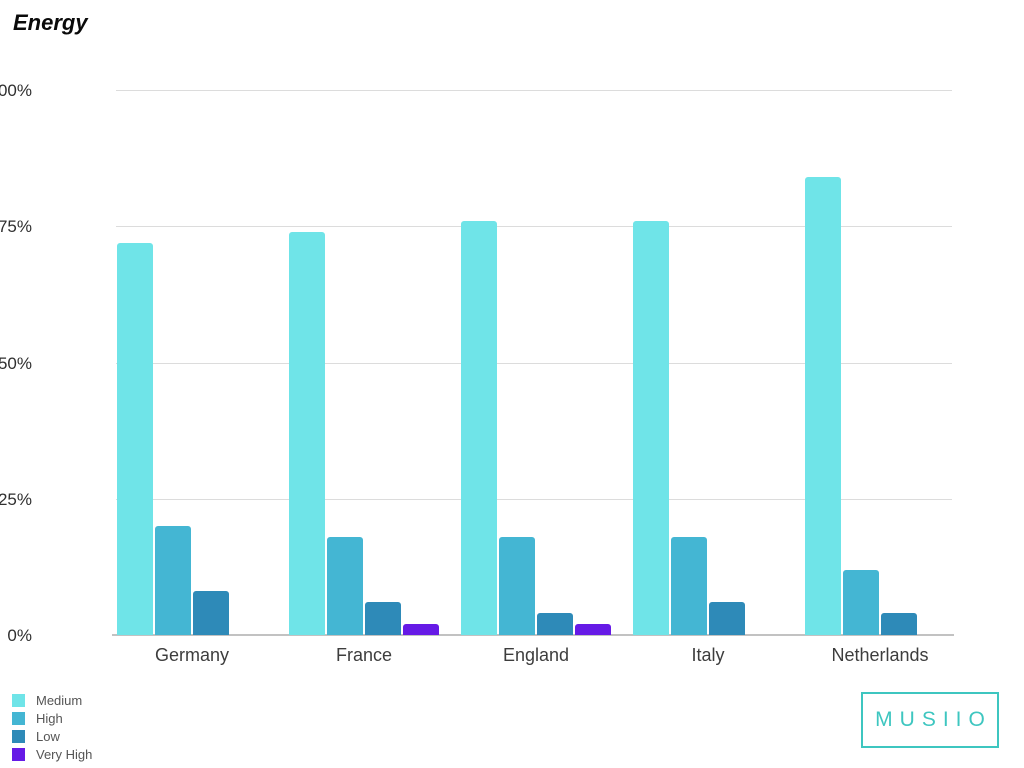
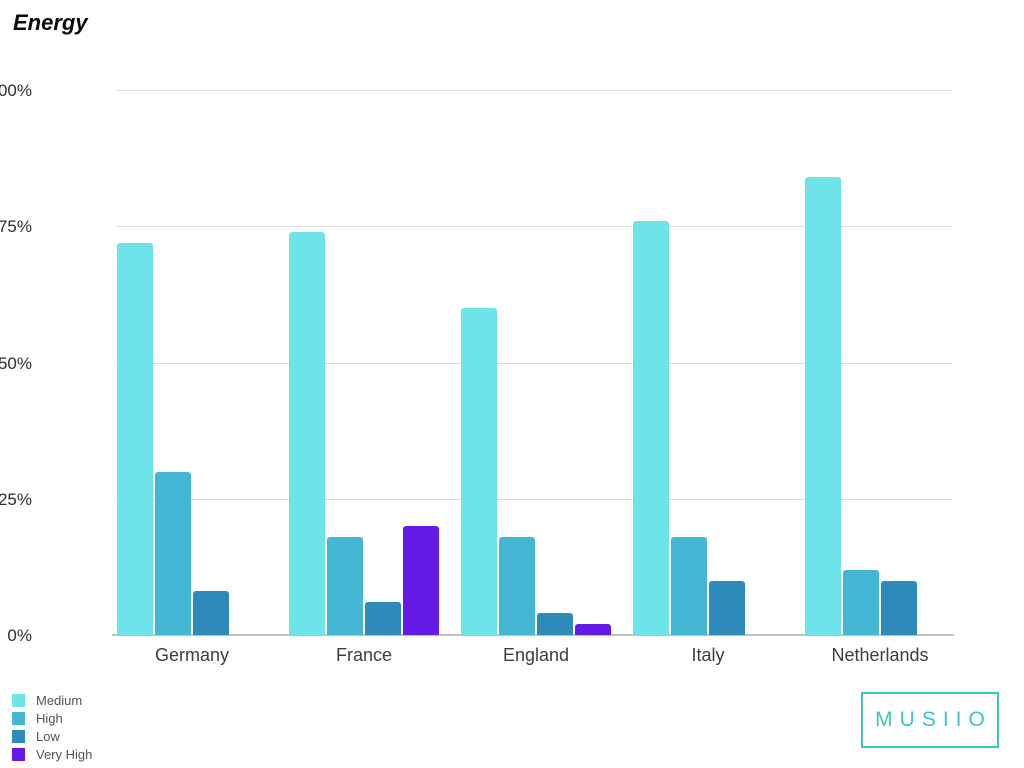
High/Germany: 20% -> 30%
Very High/France: 2% -> 20%
Medium/England: 76% -> 60%
Low/Italy: 6% -> 10%
Low/Netherlands: 4% -> 10%
